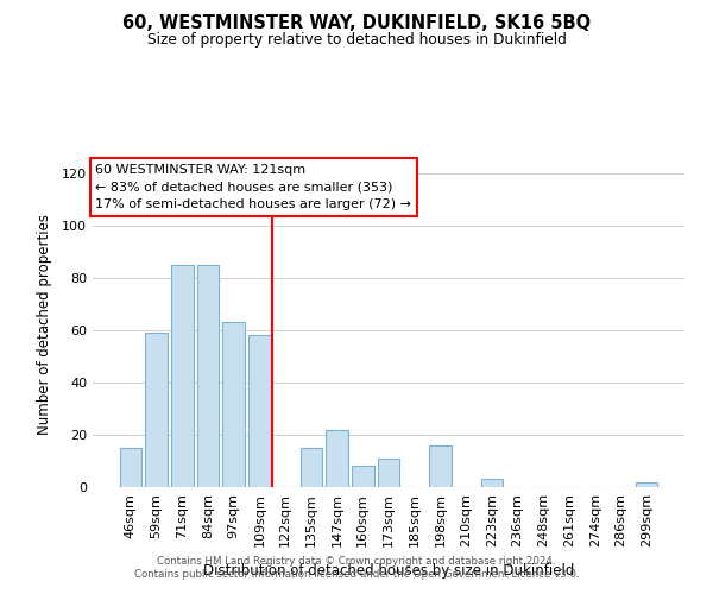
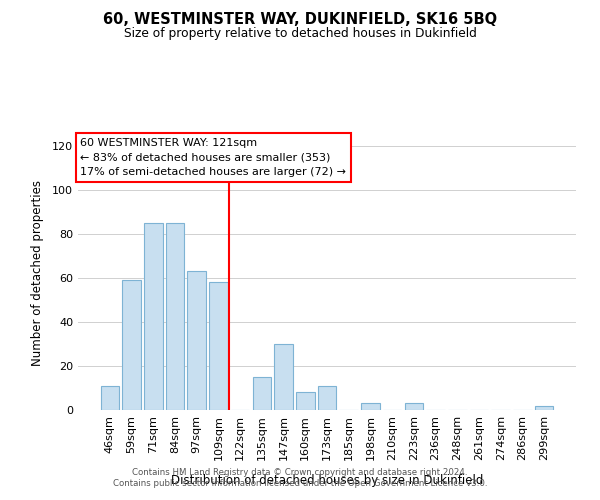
46sqm: 15 -> 11
147sqm: 22 -> 30
198sqm: 16 -> 3
